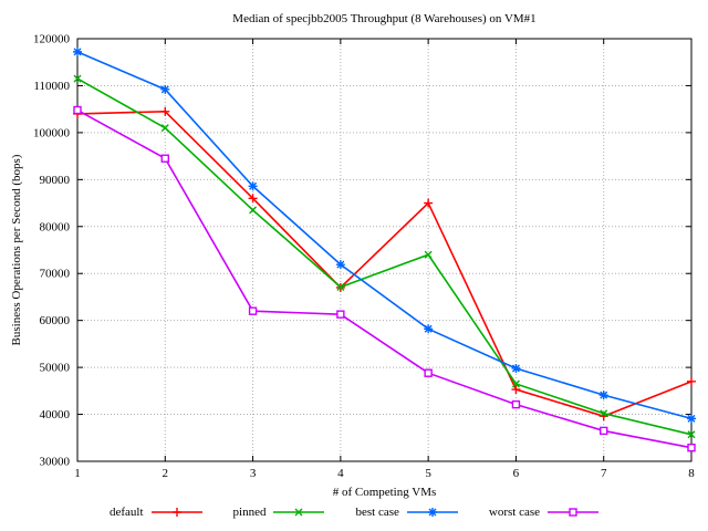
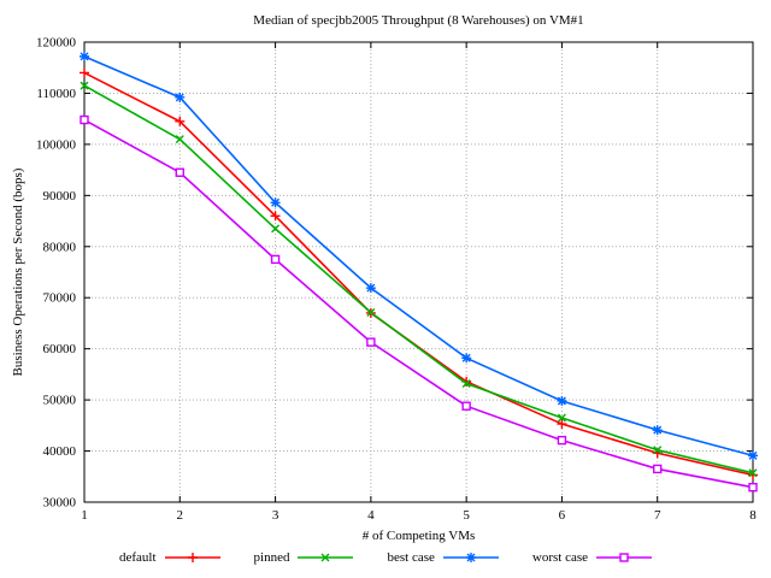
default/1: 104000 -> 114000
worst case/3: 62000 -> 78000
default/5: 85000 -> 54000
pinned/5: 74000 -> 53000
default/8: 47000 -> 35000
